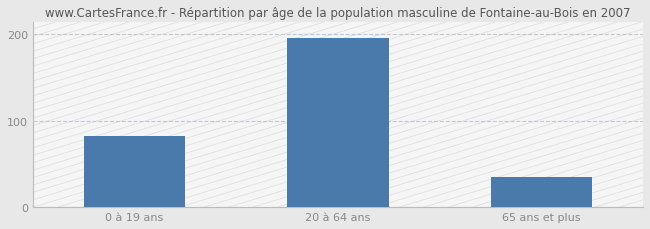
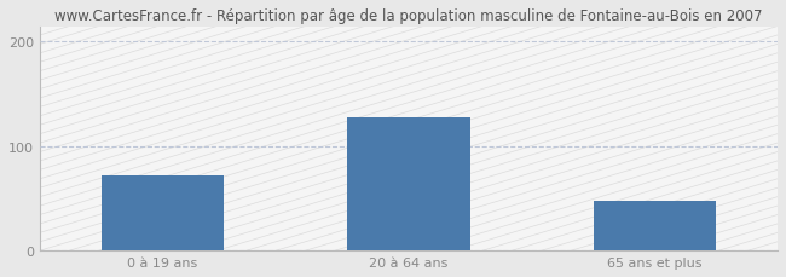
0 à 19 ans: 83 -> 72
20 à 64 ans: 196 -> 128
65 ans et plus: 35 -> 48
